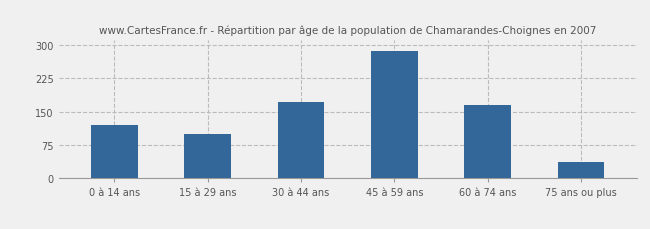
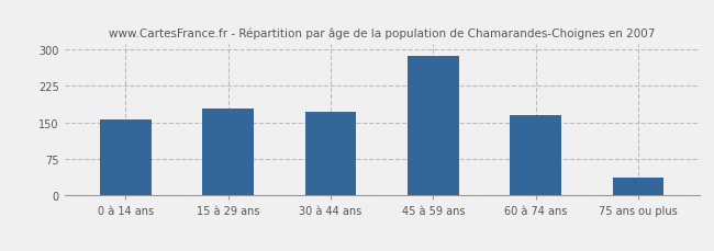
0 à 14 ans: 120 -> 156
15 à 29 ans: 100 -> 178
